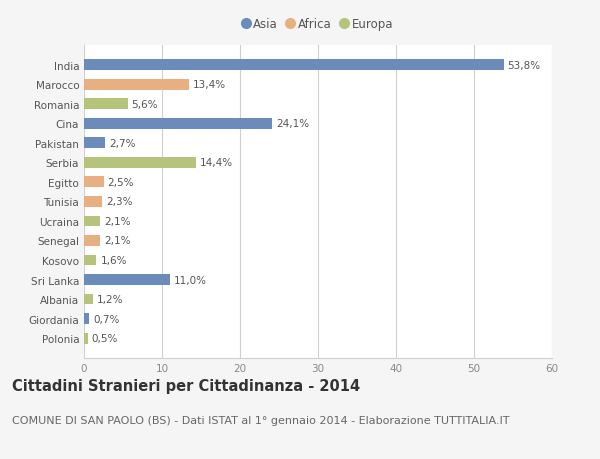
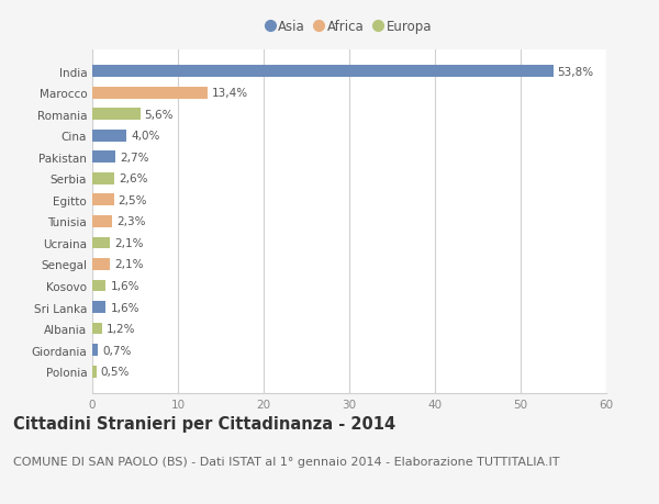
Cina: 24,1% -> 4,0%
Serbia: 14,4% -> 2,6%
Sri Lanka: 11,0% -> 1,6%
